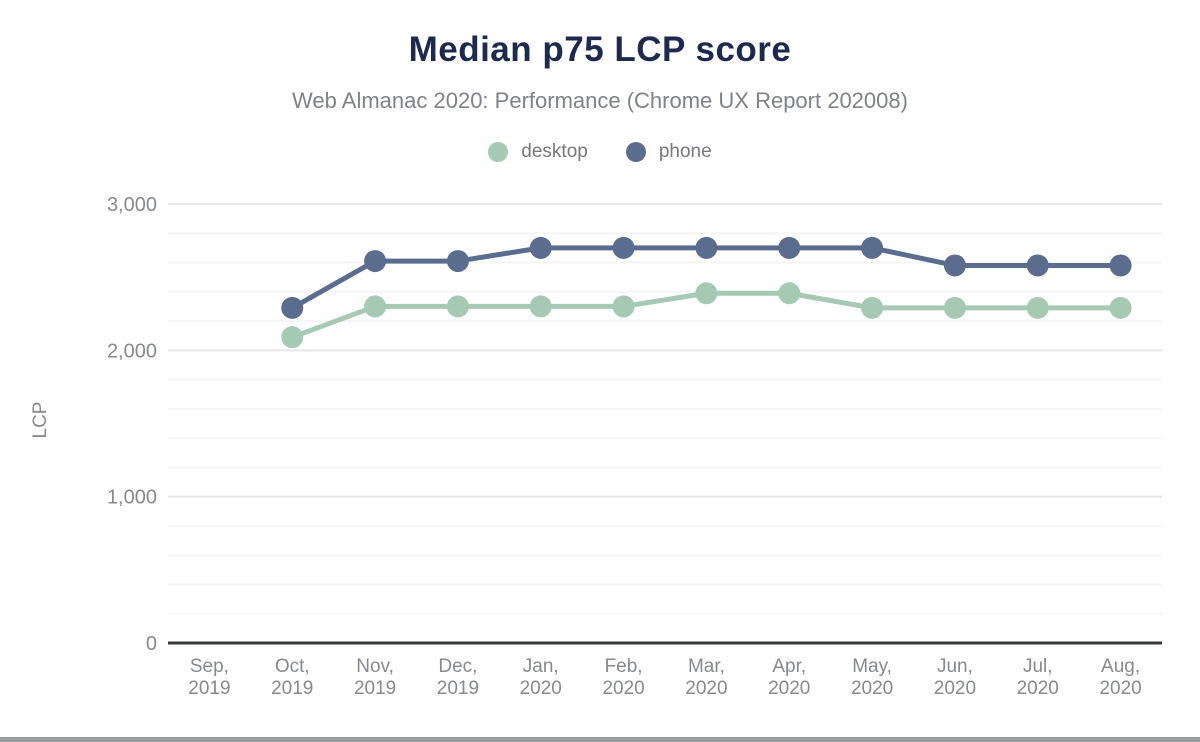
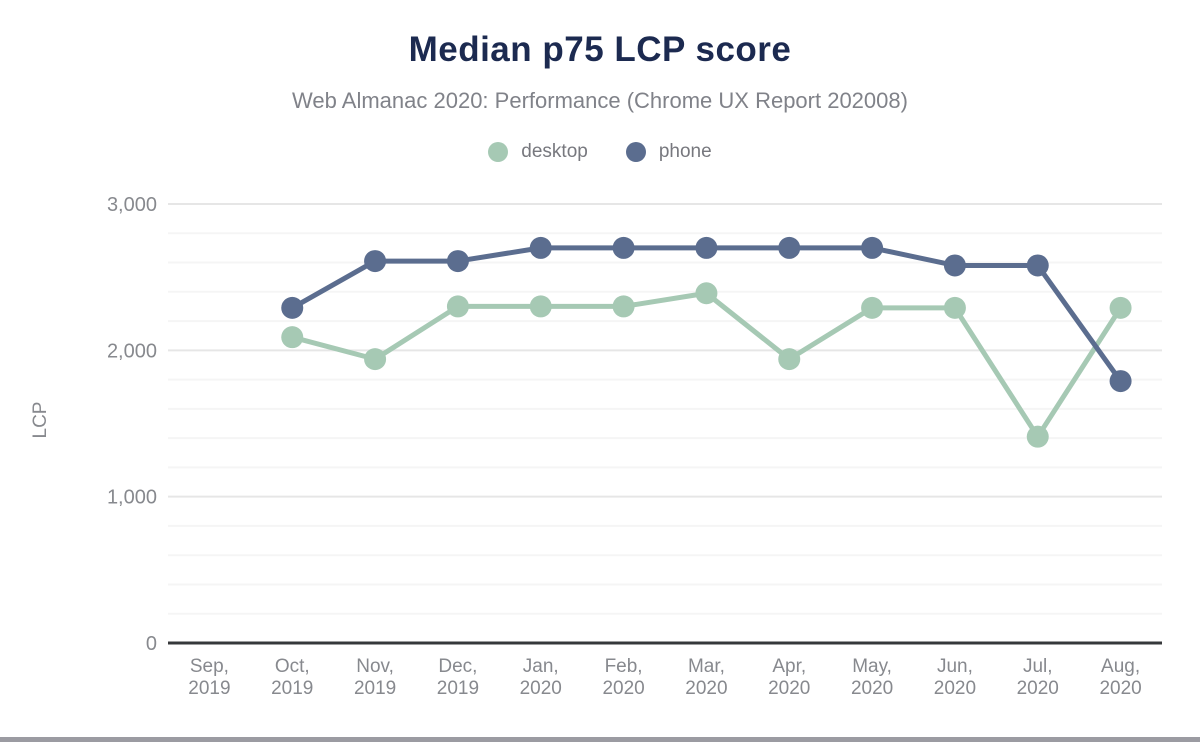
desktop/Nov, 2019: 2300 -> 1940
desktop/Apr, 2020: 2390 -> 1940
desktop/Jul, 2020: 2290 -> 1410
phone/Aug, 2020: 2580 -> 1790
